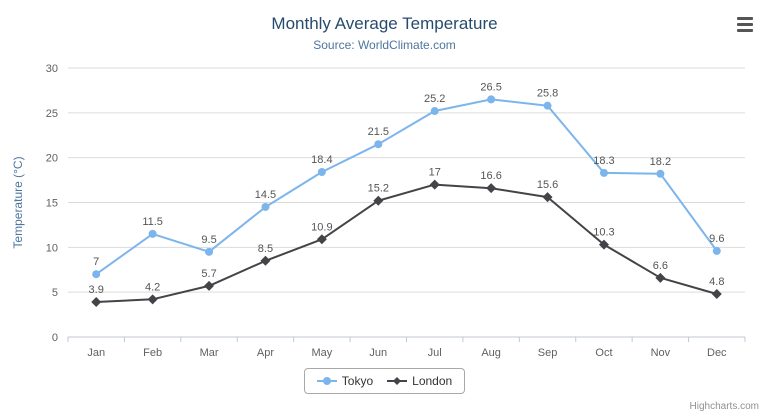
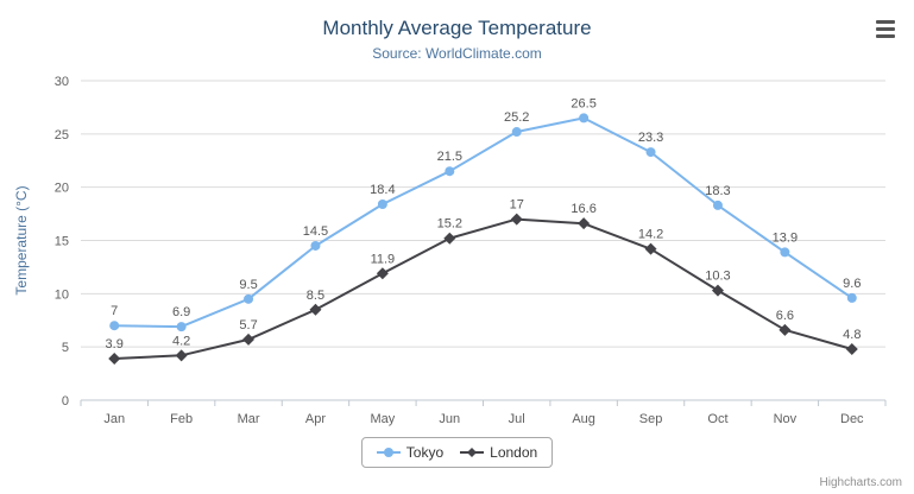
Tokyo/Feb: 11.5 -> 6.9
London/May: 10.9 -> 11.9
Tokyo/Sep: 25.8 -> 23.3
London/Sep: 15.6 -> 14.2
Tokyo/Nov: 18.2 -> 13.9
